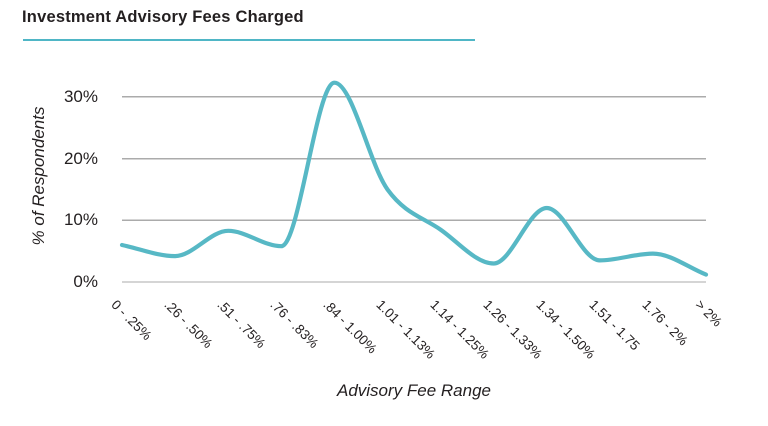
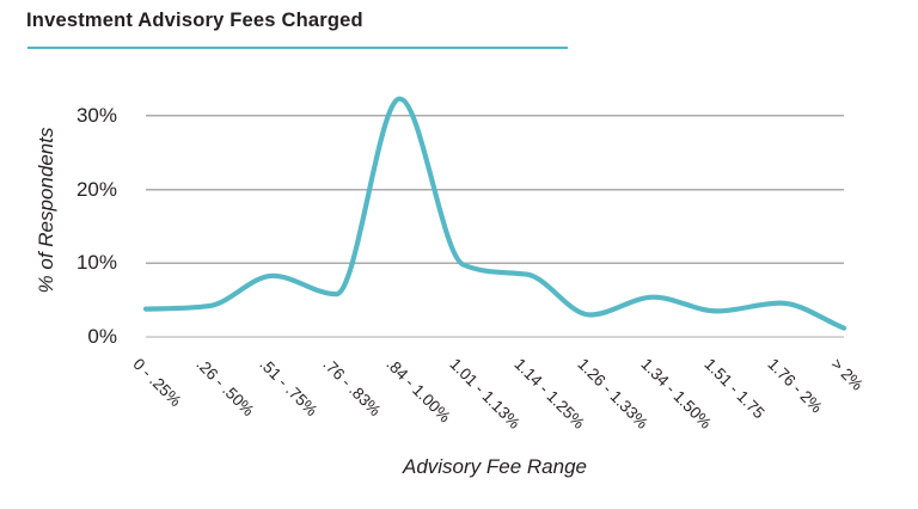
0 - .25%: 6% -> 4%
1.01 - 1.13%: 15% -> 10%
1.34 - 1.50%: 12% -> 5%
